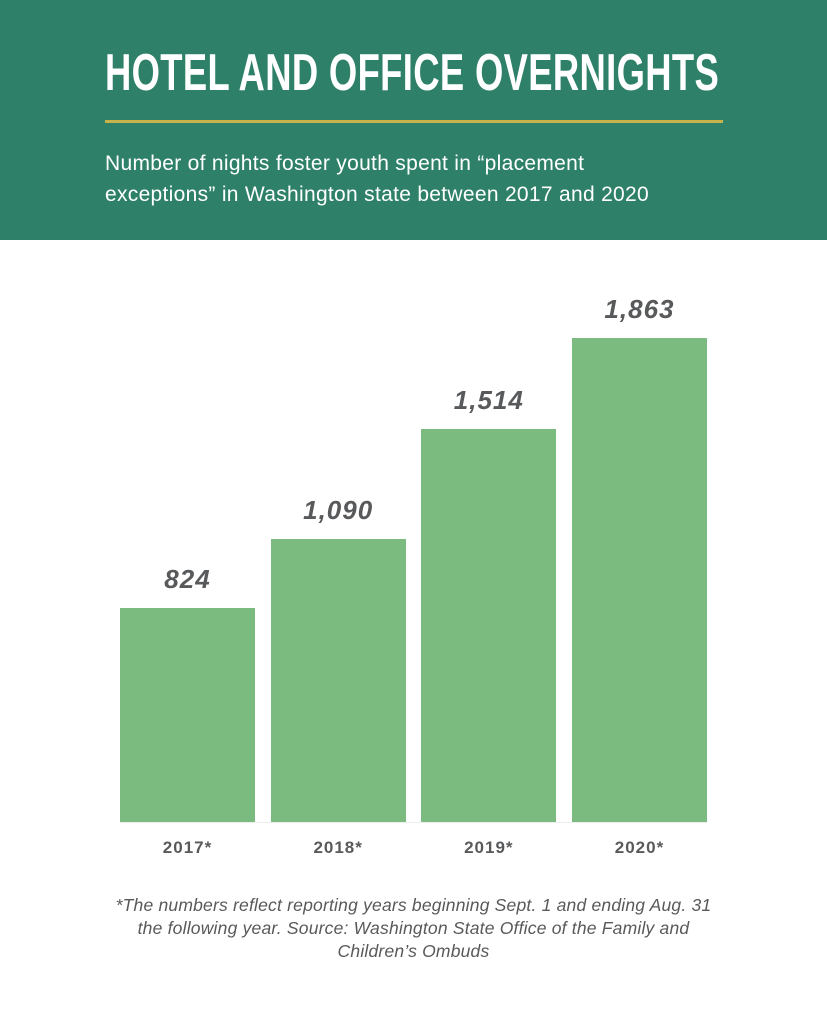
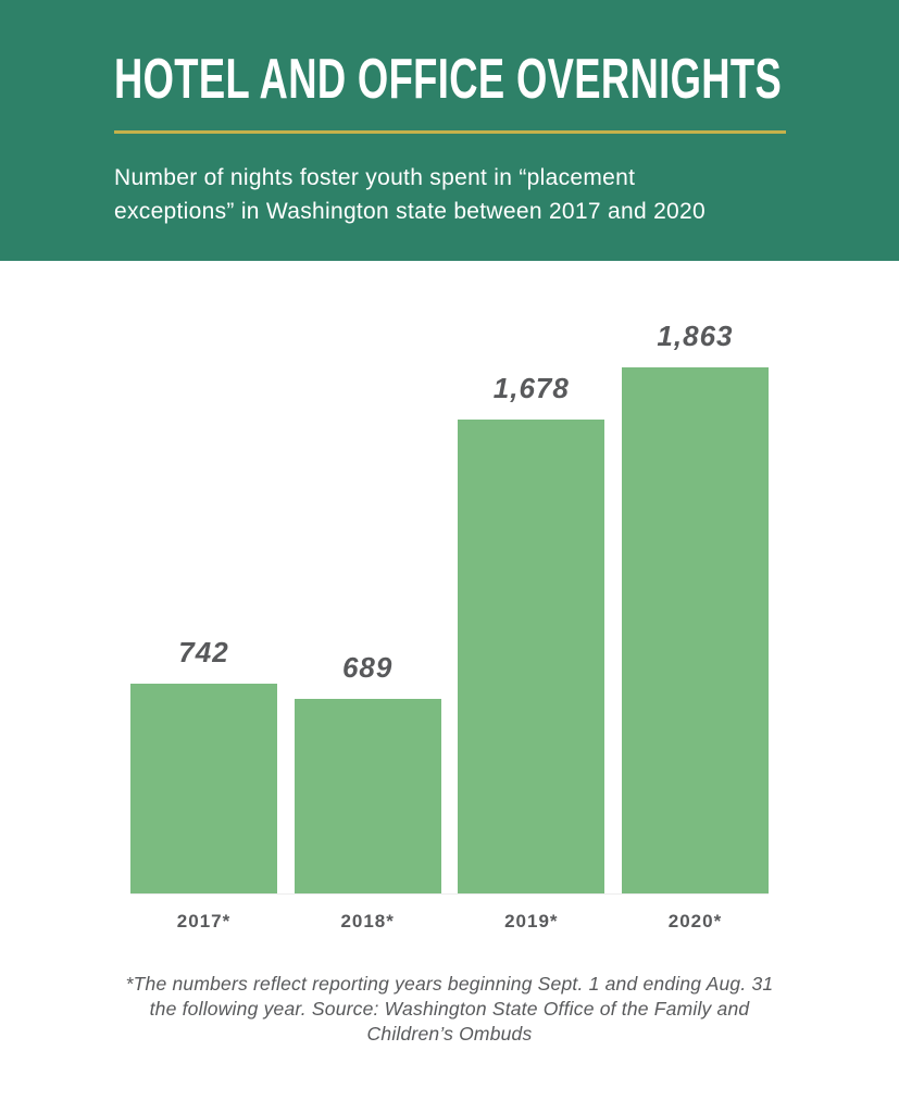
2017*: 824 -> 742
2018*: 1,090 -> 689
2019*: 1,514 -> 1,678
